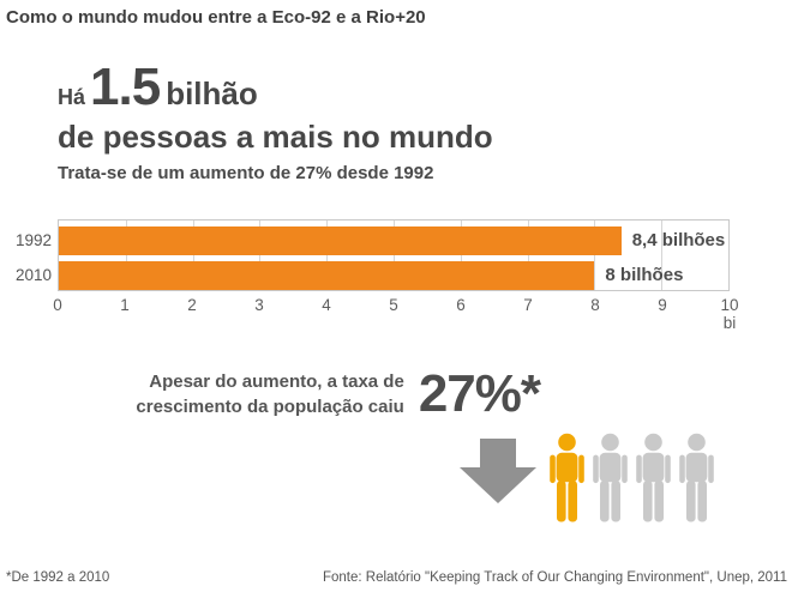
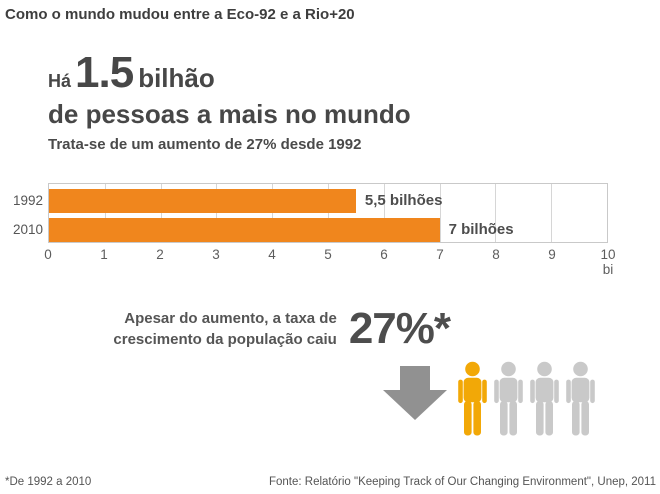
1992: 8,4 -> 5,5
2010: 8 -> 7
